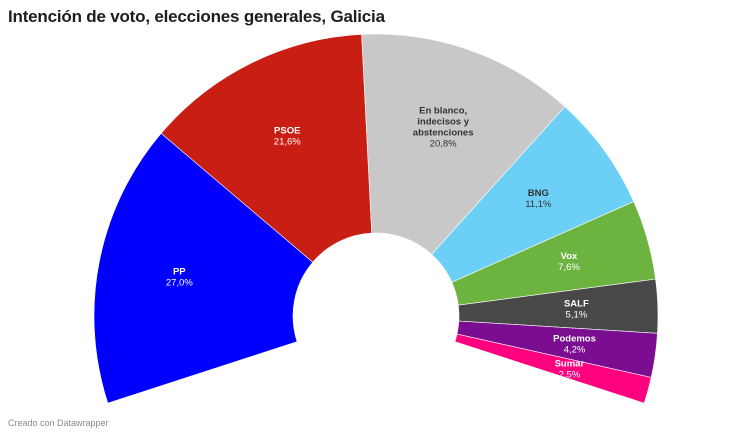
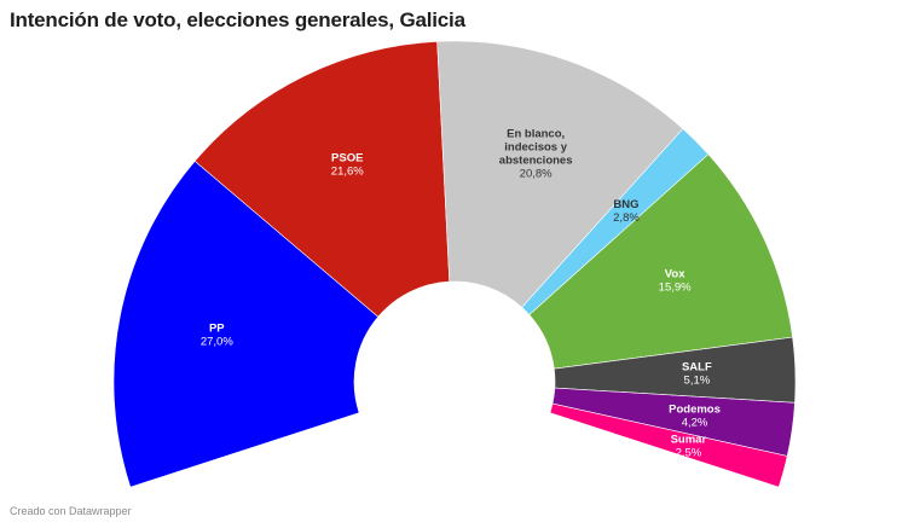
BNG: 11,1% -> 2,8%
Vox: 7,6% -> 15,9%
